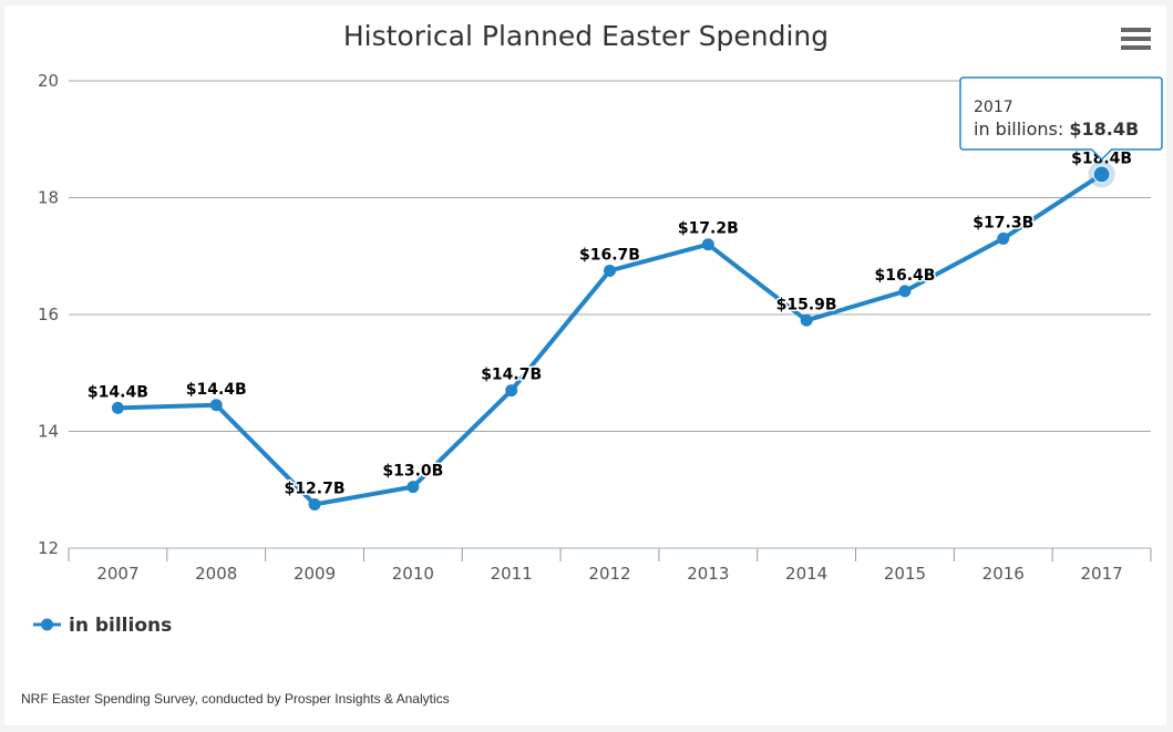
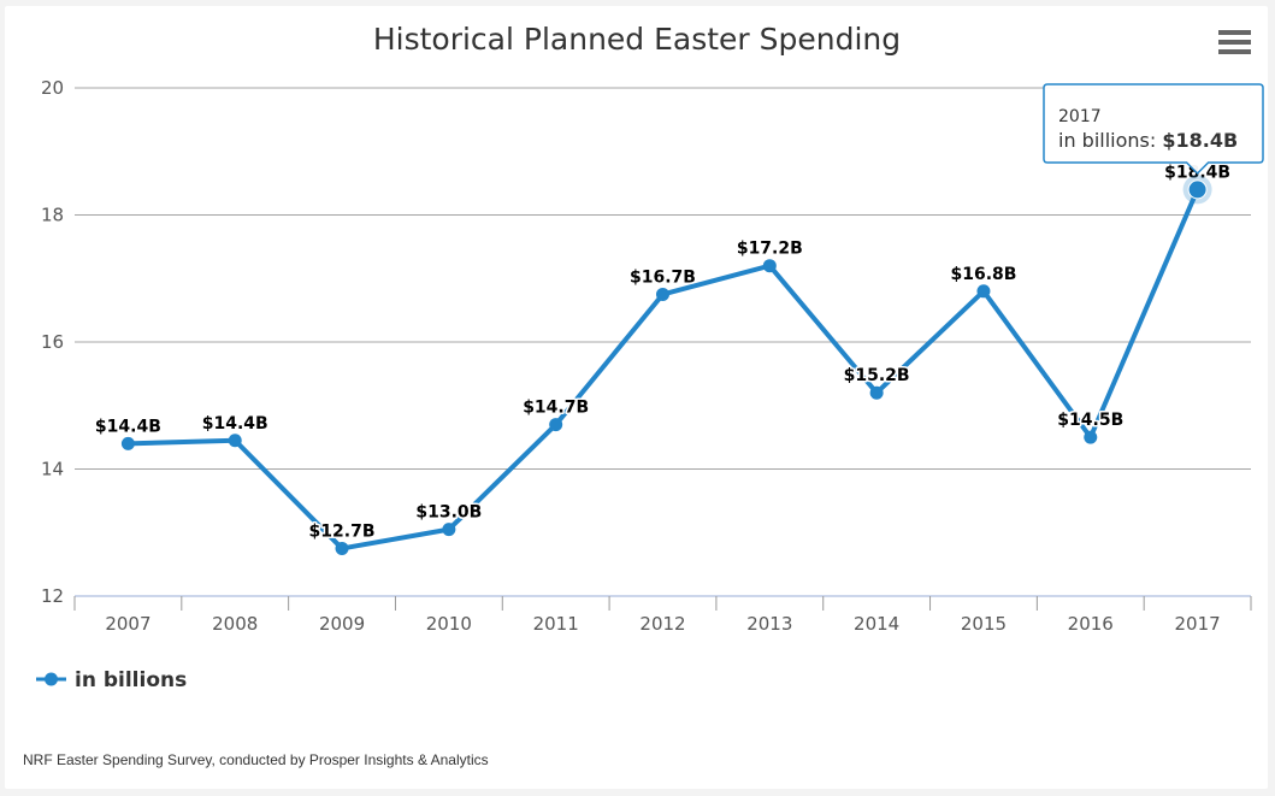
2014: $15.9B -> $15.2B
2015: $16.4B -> $16.8B
2016: $17.3B -> $14.5B
